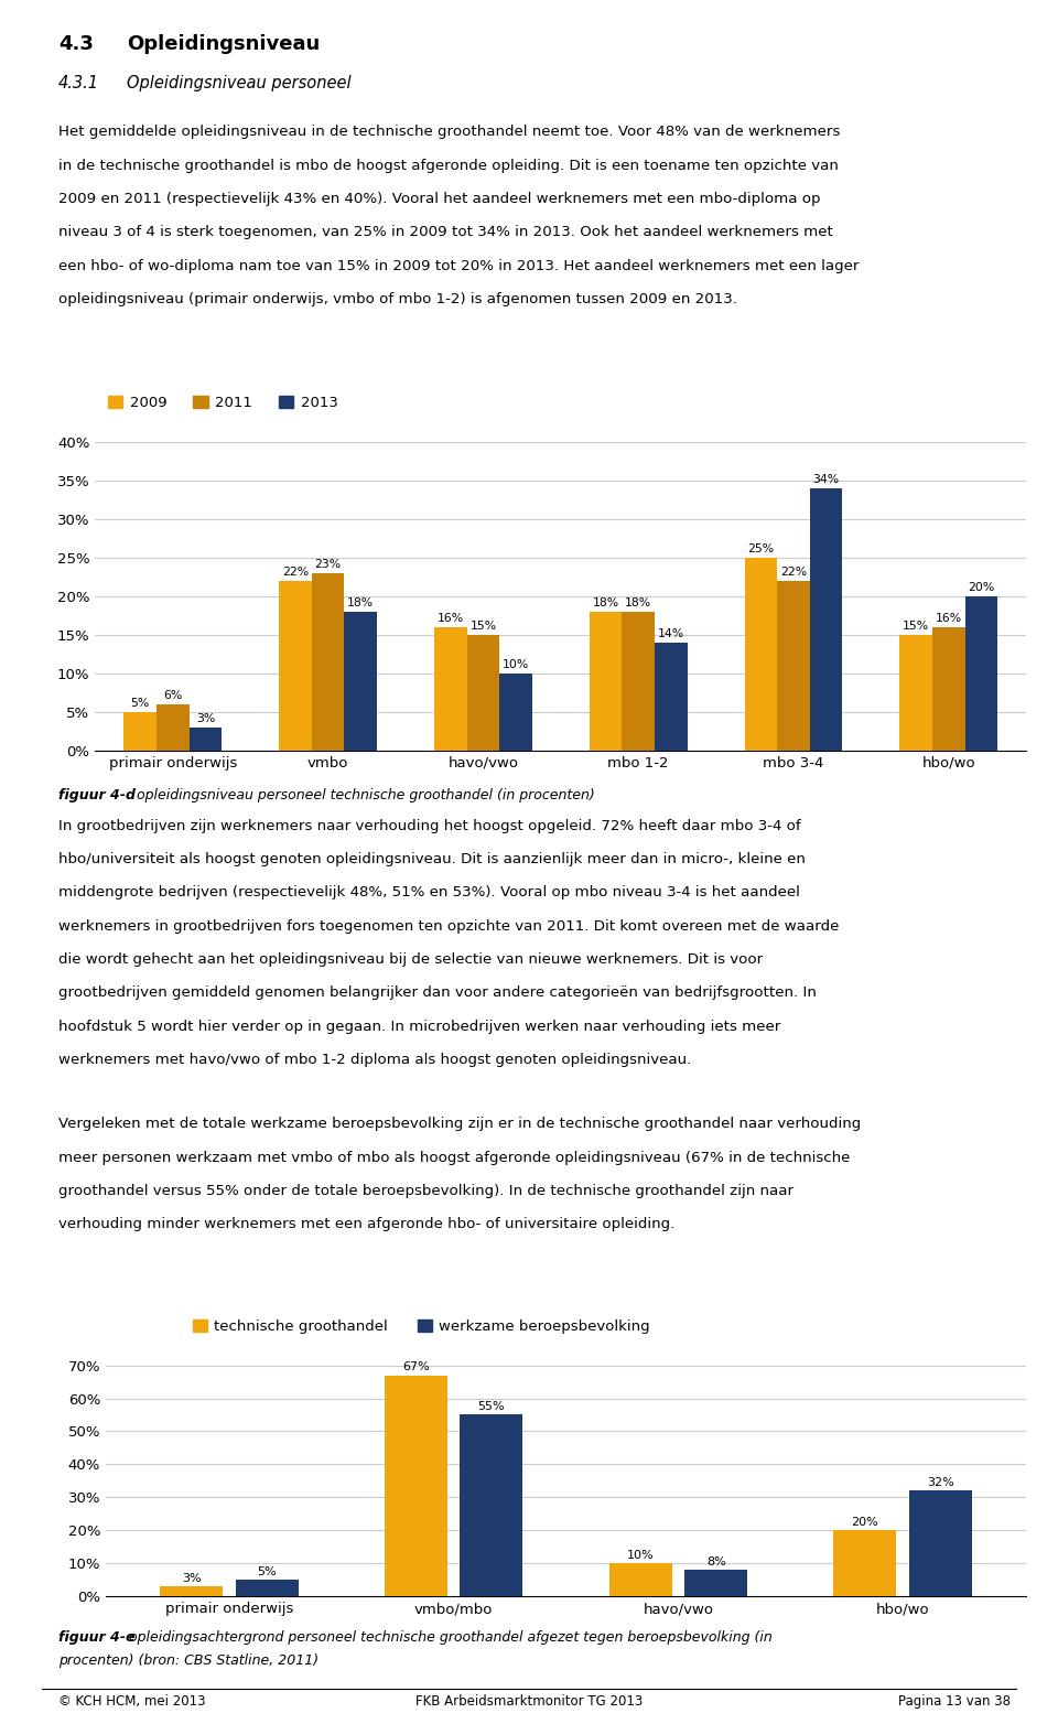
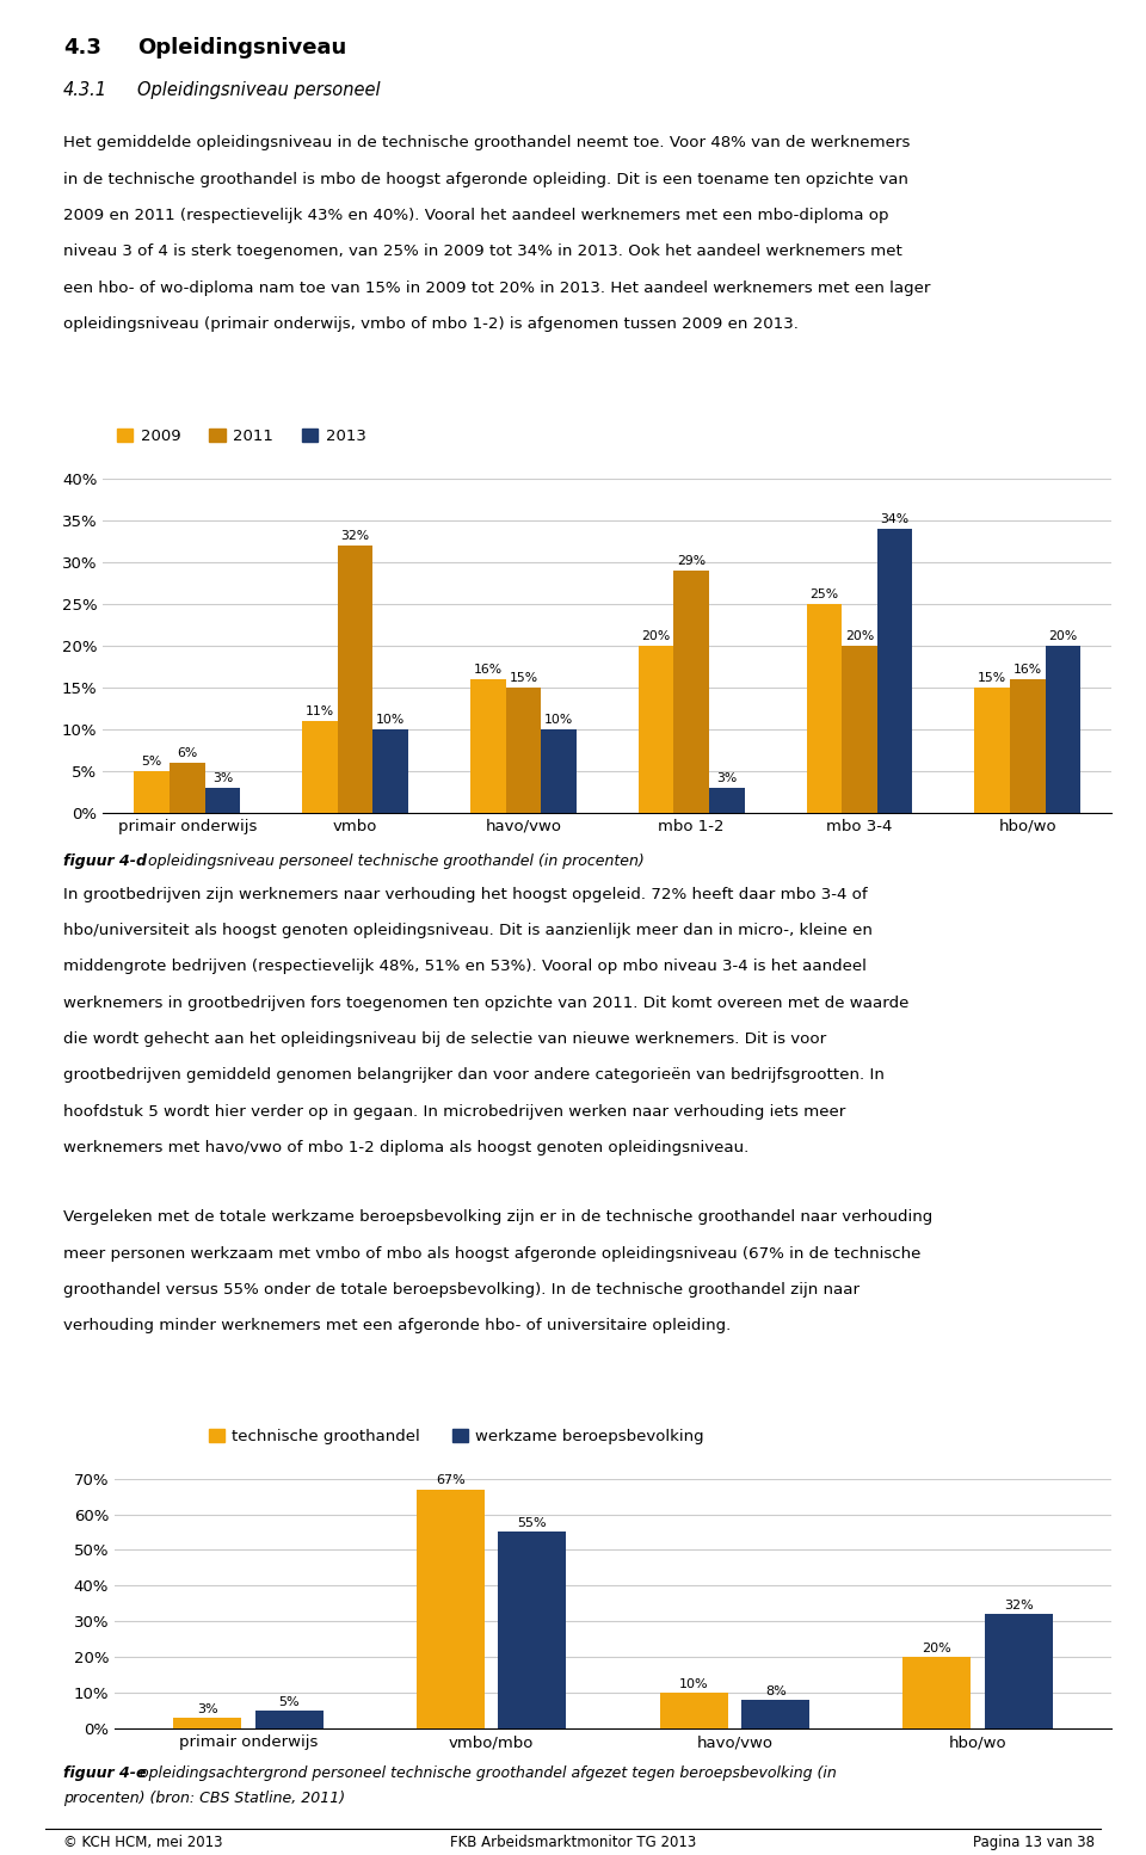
2009/vmbo: 22% -> 11%
2011/vmbo: 23% -> 32%
2013/vmbo: 18% -> 10%
2009/mbo 1-2: 18% -> 20%
2011/mbo 1-2: 18% -> 29%
2013/mbo 1-2: 14% -> 3%
2011/mbo 3-4: 22% -> 20%
